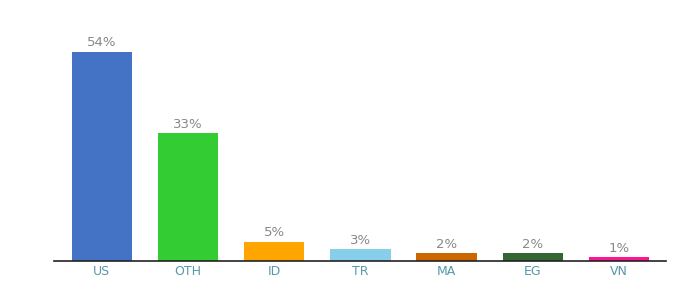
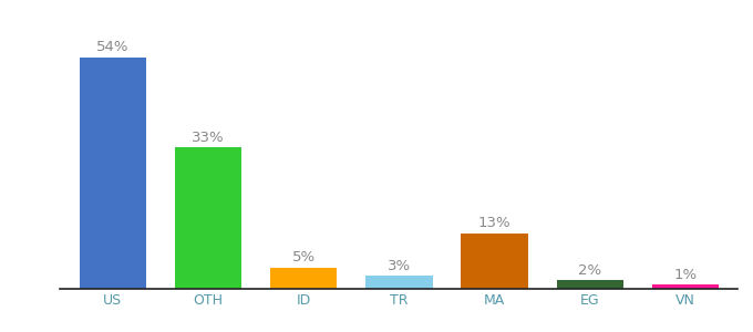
MA: 2% -> 13%
